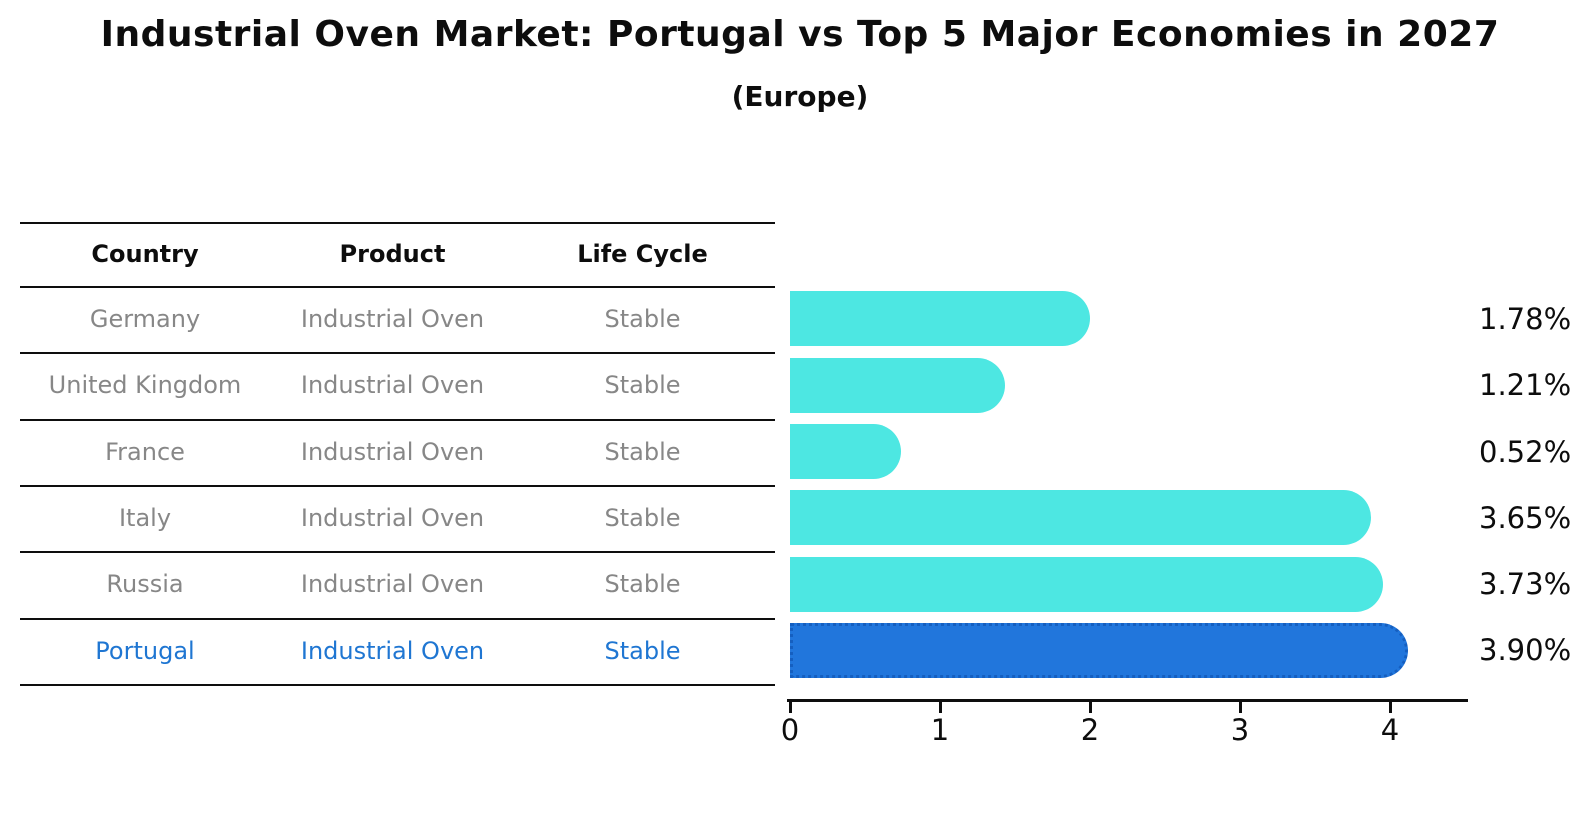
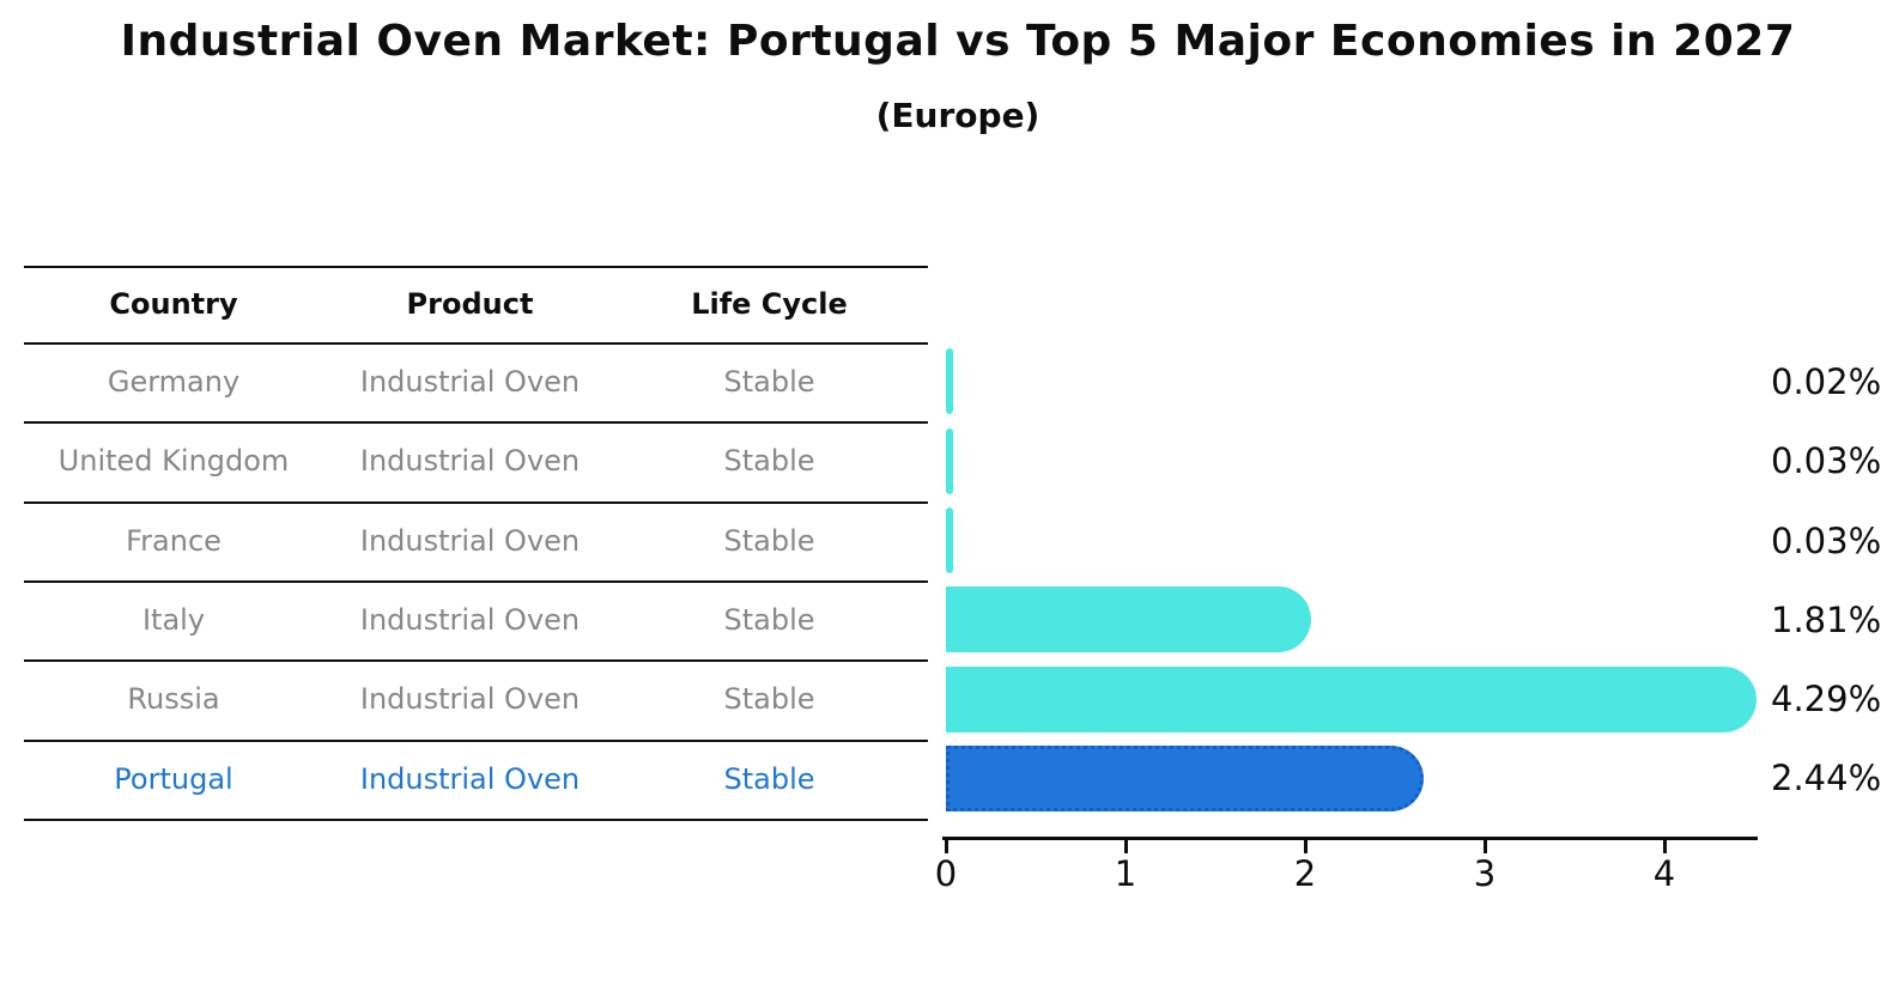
Germany: 1.78% -> 0.02%
United Kingdom: 1.21% -> 0.03%
France: 0.52% -> 0.03%
Italy: 3.65% -> 1.81%
Russia: 3.73% -> 4.29%
Portugal: 3.90% -> 2.44%
